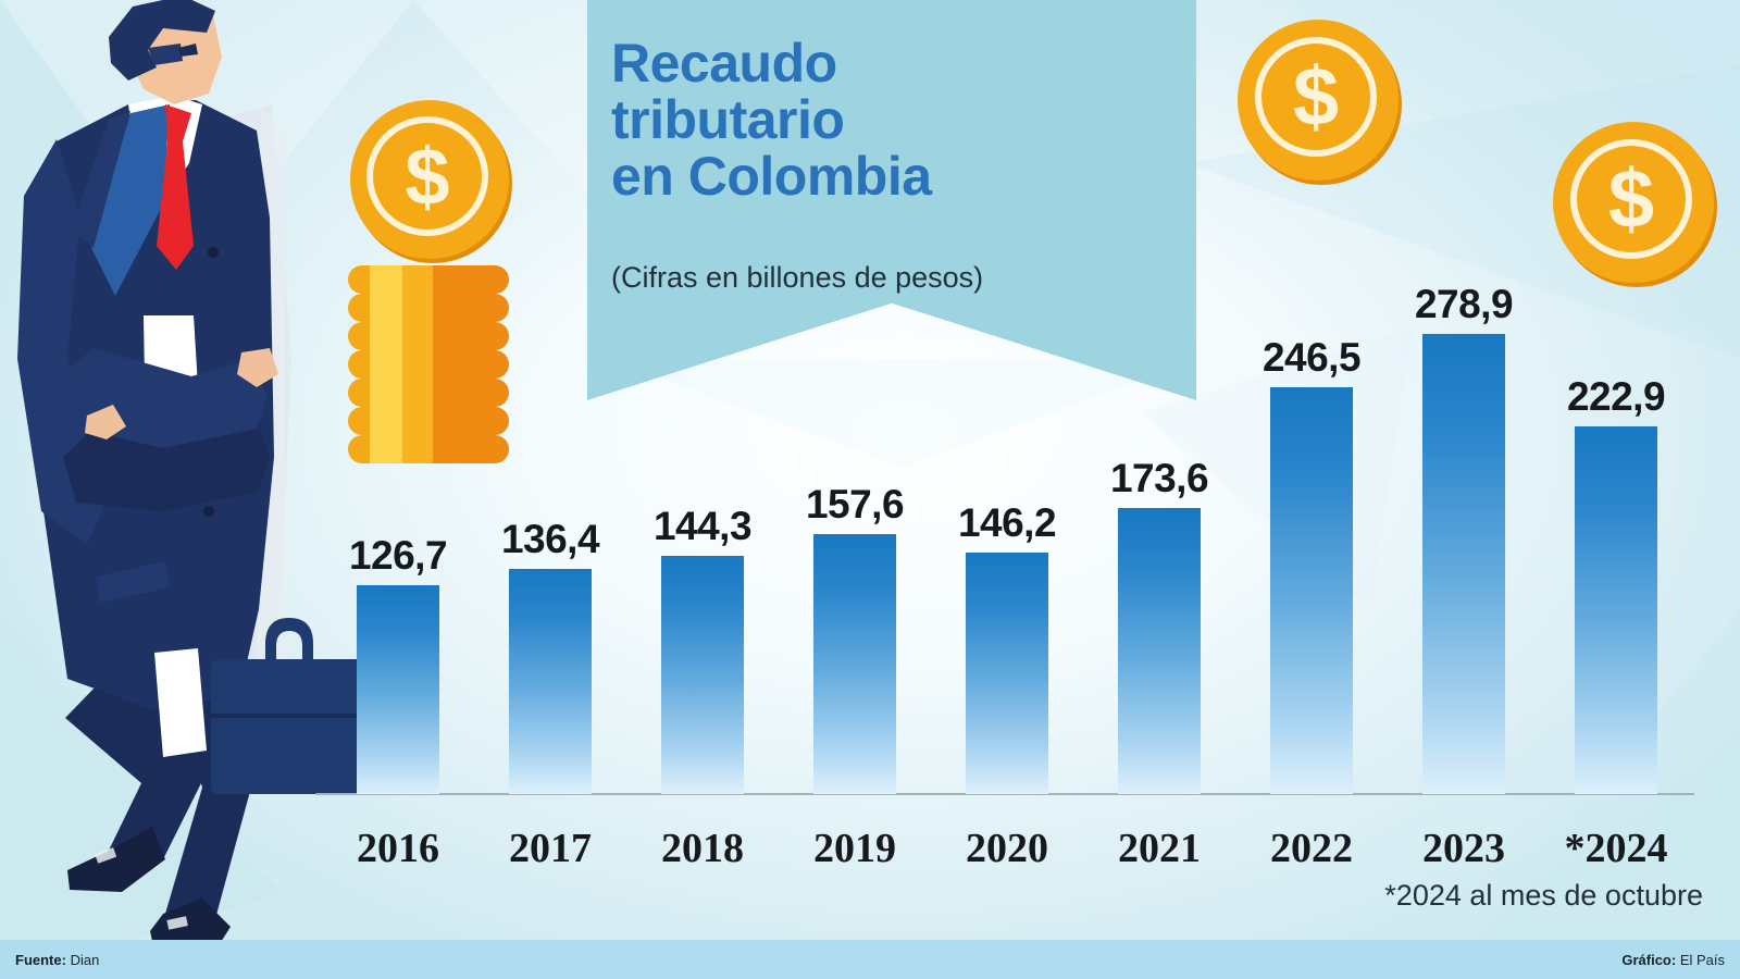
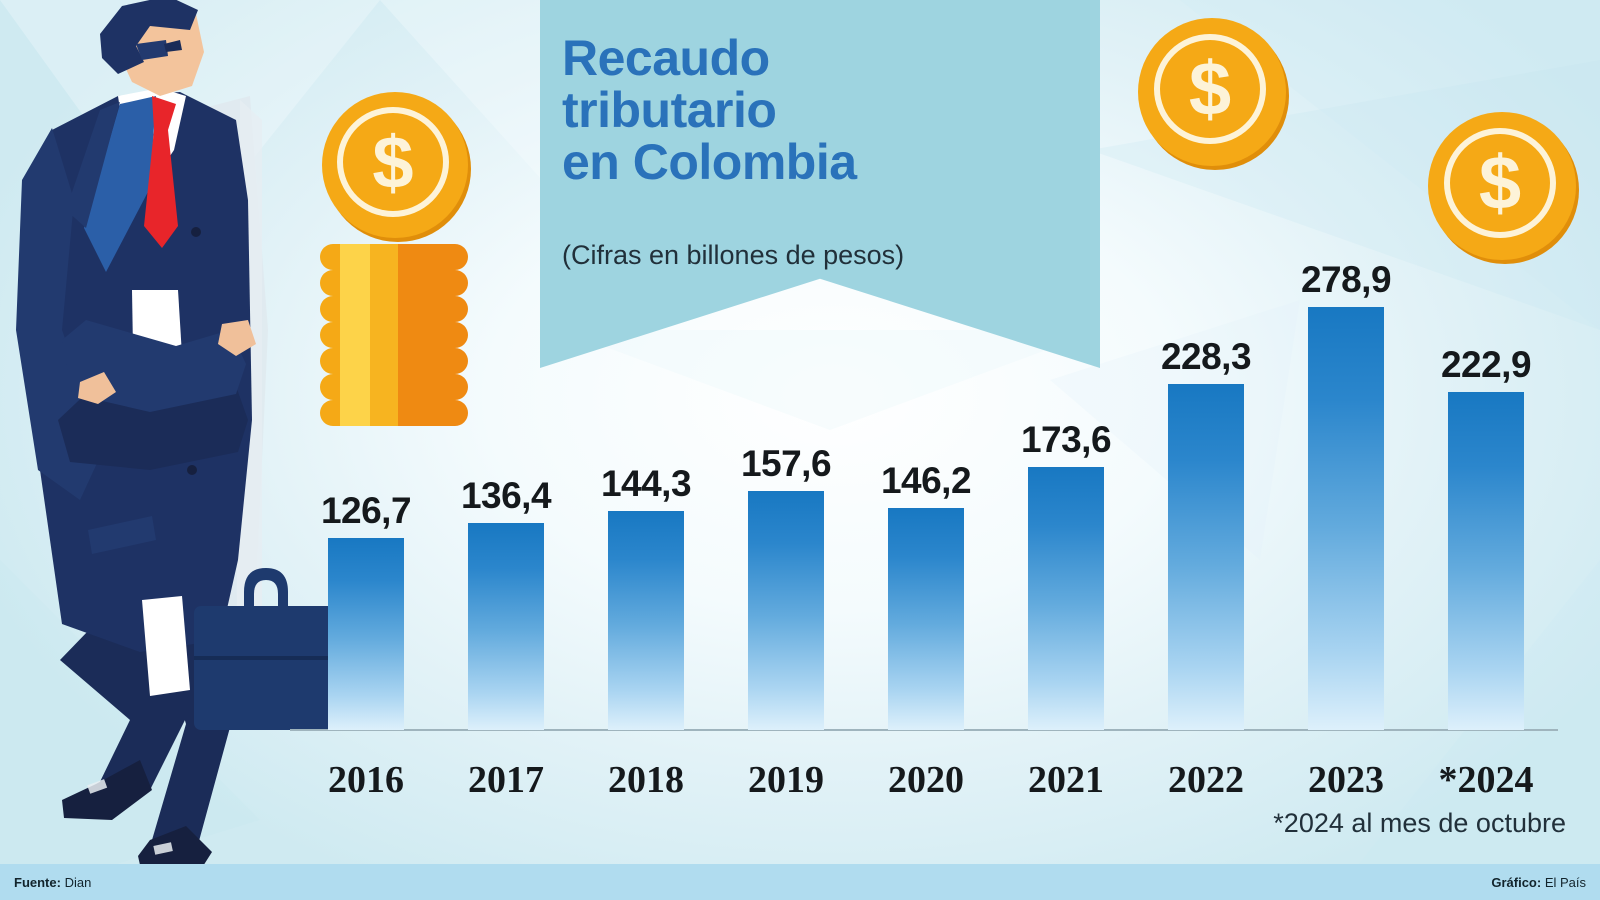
2022: 246,5 -> 228,3
